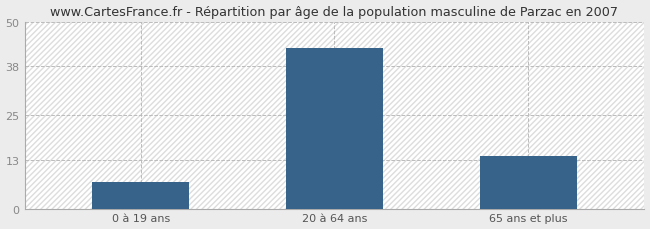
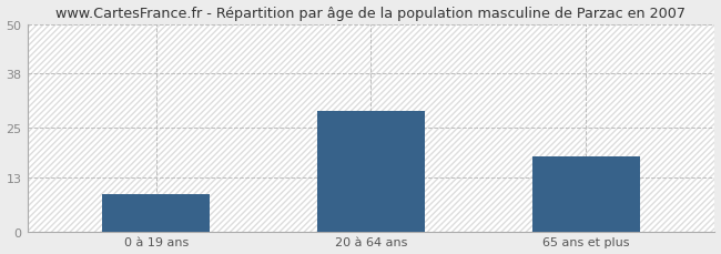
0 à 19 ans: 7 -> 9
20 à 64 ans: 43 -> 29
65 ans et plus: 14 -> 18
